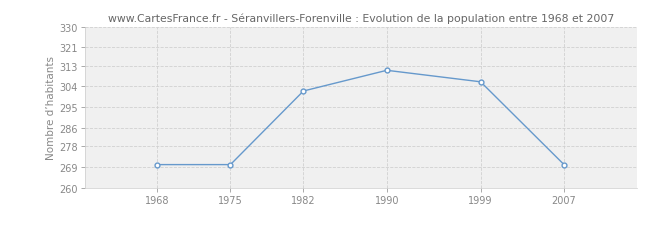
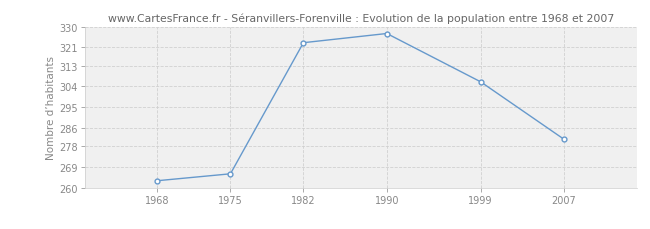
1968: 270 -> 263
1975: 270 -> 266
1982: 302 -> 323
1990: 311 -> 327
2007: 270 -> 281
